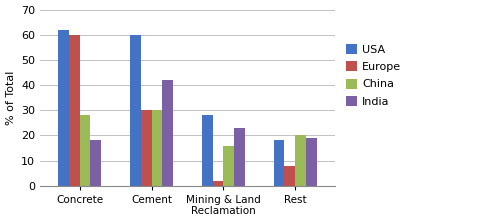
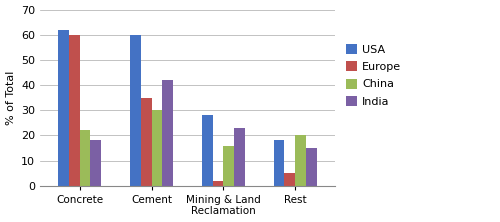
China/Concrete: 28 -> 22
Europe/Cement: 30 -> 35
Europe/Rest: 8 -> 5
India/Rest: 19 -> 15
